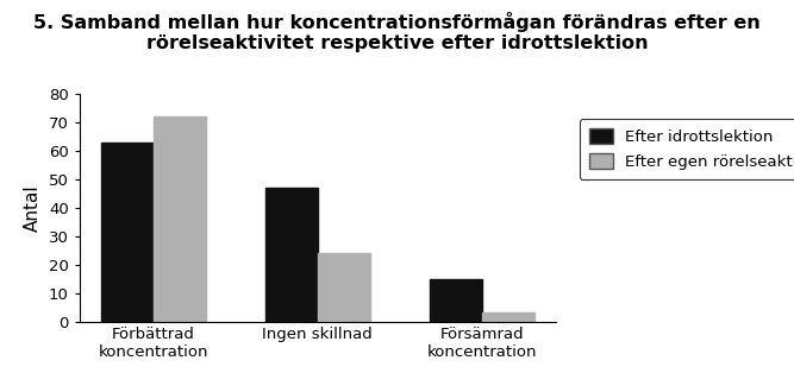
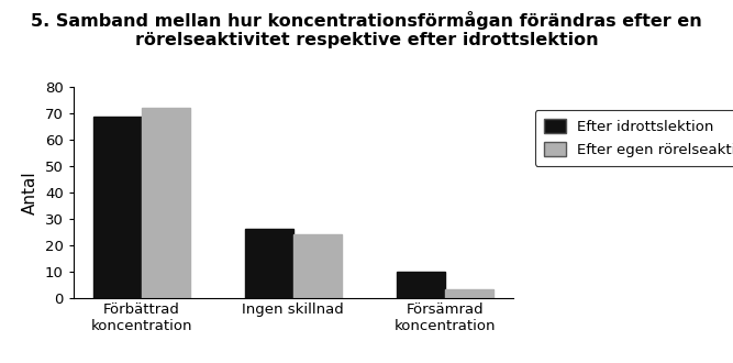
Efter idrottslektion/Förbättrad koncentration: 63 -> 69
Efter idrottslektion/Ingen skillnad: 47 -> 26
Efter idrottslektion/Försämrad koncentration: 15 -> 10
